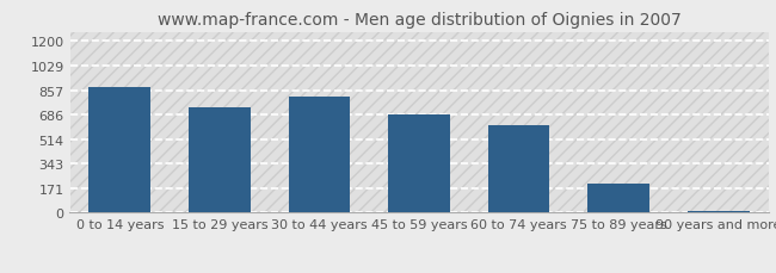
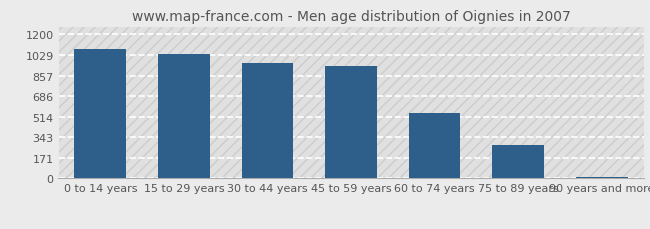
0 to 14 years: 880 -> 1080
15 to 29 years: 740 -> 1040
30 to 44 years: 810 -> 960
45 to 59 years: 690 -> 940
60 to 74 years: 610 -> 540
75 to 89 years: 200 -> 280
